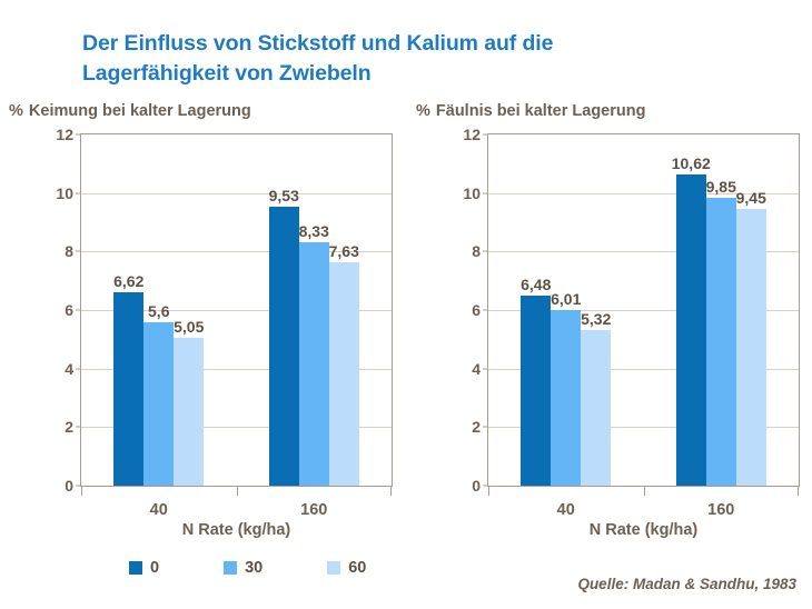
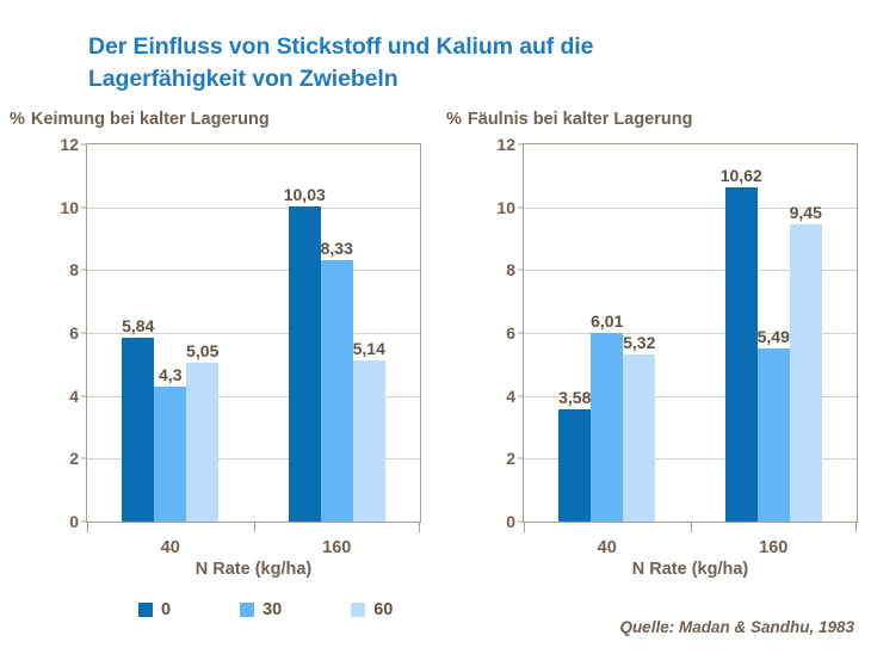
Keimung bei kalter Lagerung/0/40: 6,62 -> 5,84
Keimung bei kalter Lagerung/30/40: 5,6 -> 4,3
Keimung bei kalter Lagerung/0/160: 9,53 -> 10,03
Keimung bei kalter Lagerung/60/160: 7,63 -> 5,14
Fäulnis bei kalter Lagerung/0/40: 6,48 -> 3,58
Fäulnis bei kalter Lagerung/30/160: 9,85 -> 5,49
